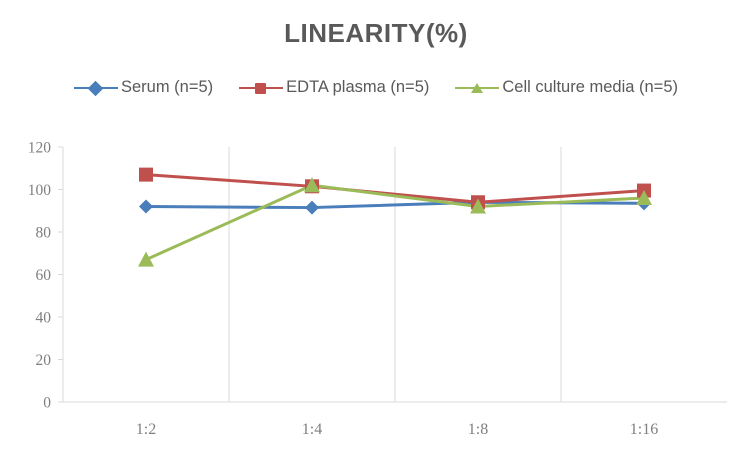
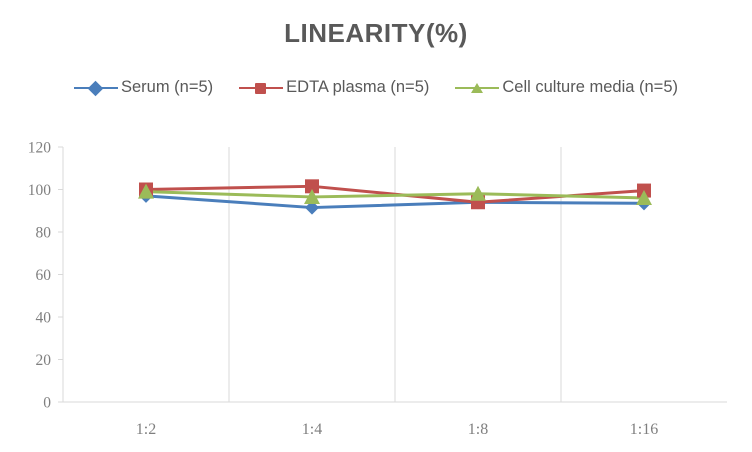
Serum (n=5)/1:2: 92 -> 97
EDTA plasma (n=5)/1:2: 107 -> 100
Cell culture media (n=5)/1:2: 67 -> 99
Cell culture media (n=5)/1:4: 102 -> 96
Cell culture media (n=5)/1:8: 92 -> 98
